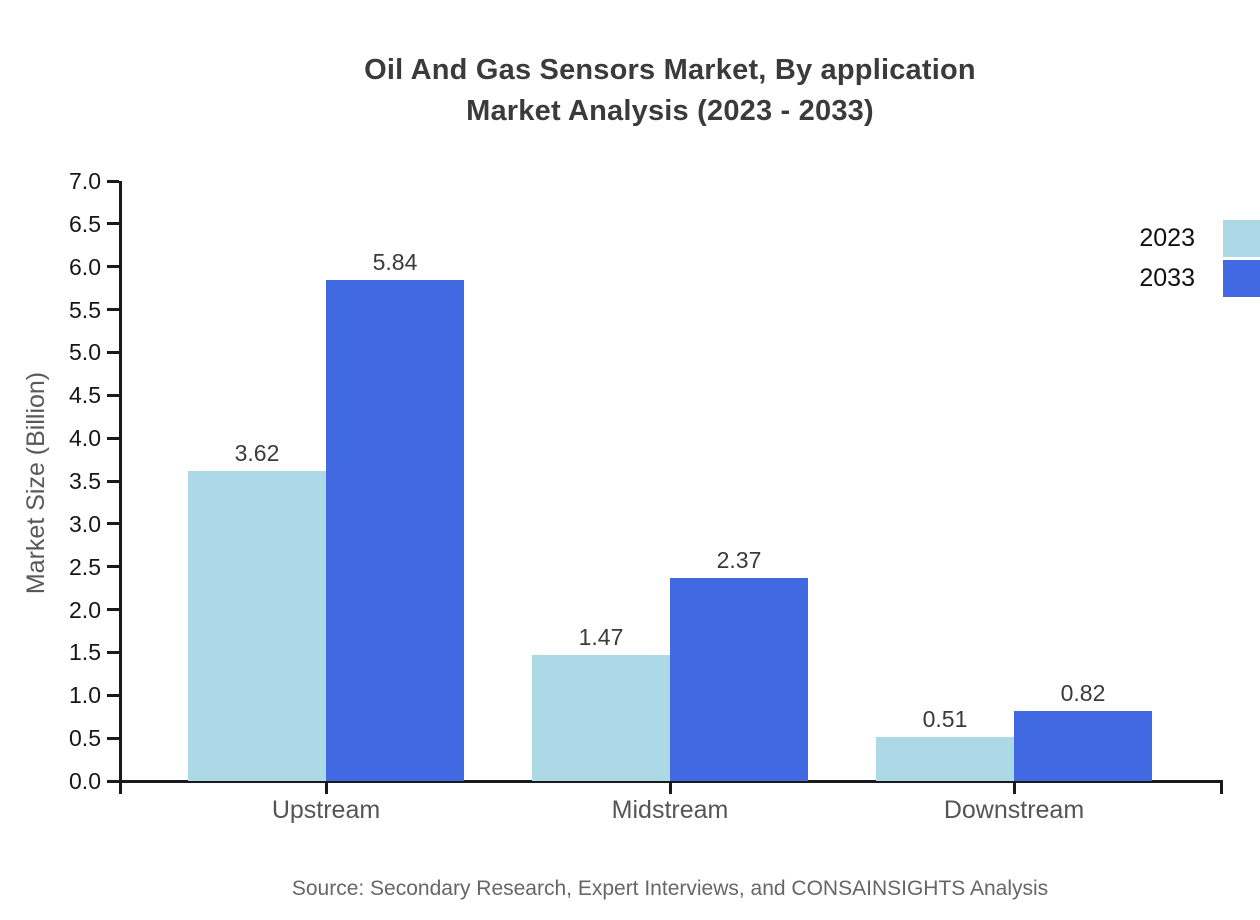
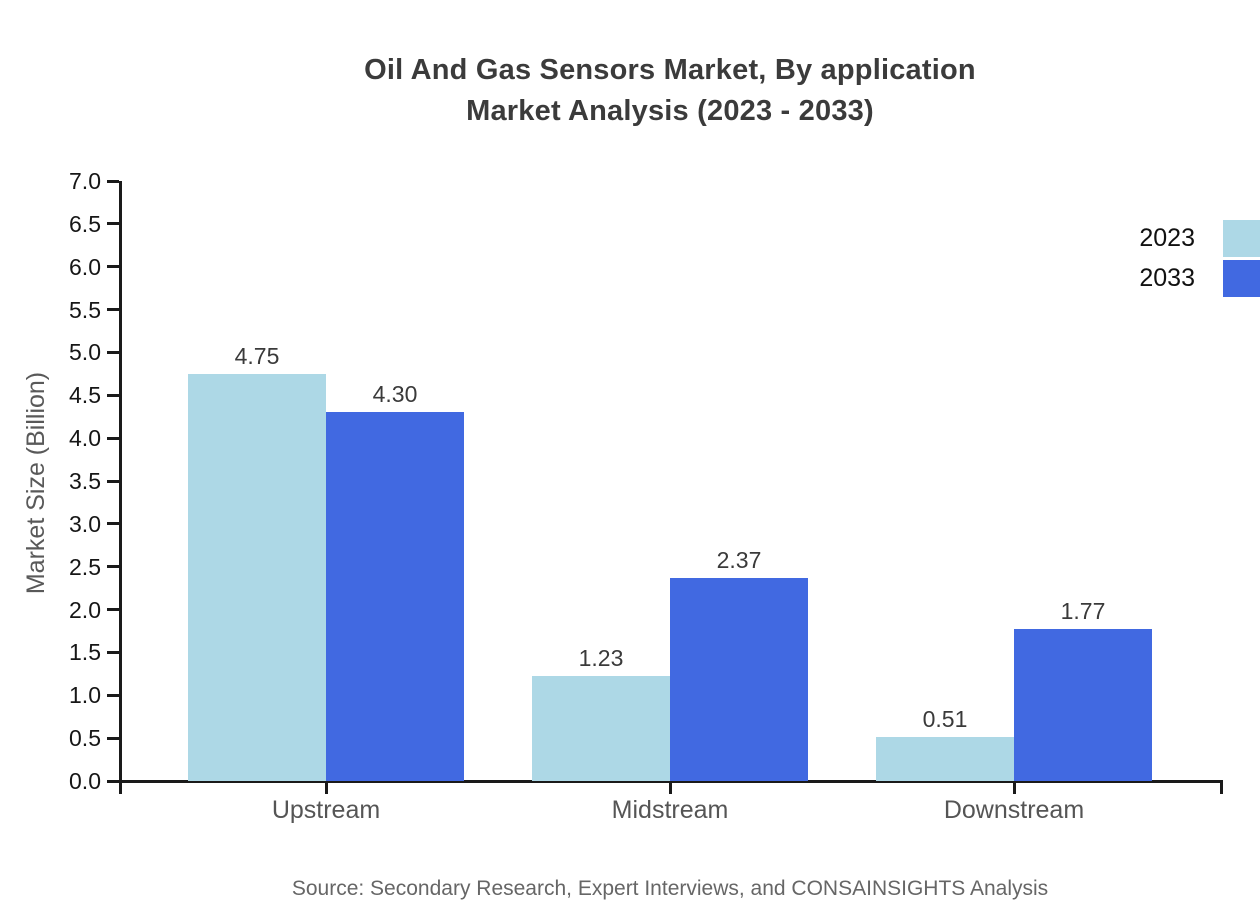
2023/Upstream: 3.62 -> 4.75
2033/Upstream: 5.84 -> 4.30
2023/Midstream: 1.47 -> 1.23
2033/Downstream: 0.82 -> 1.77
